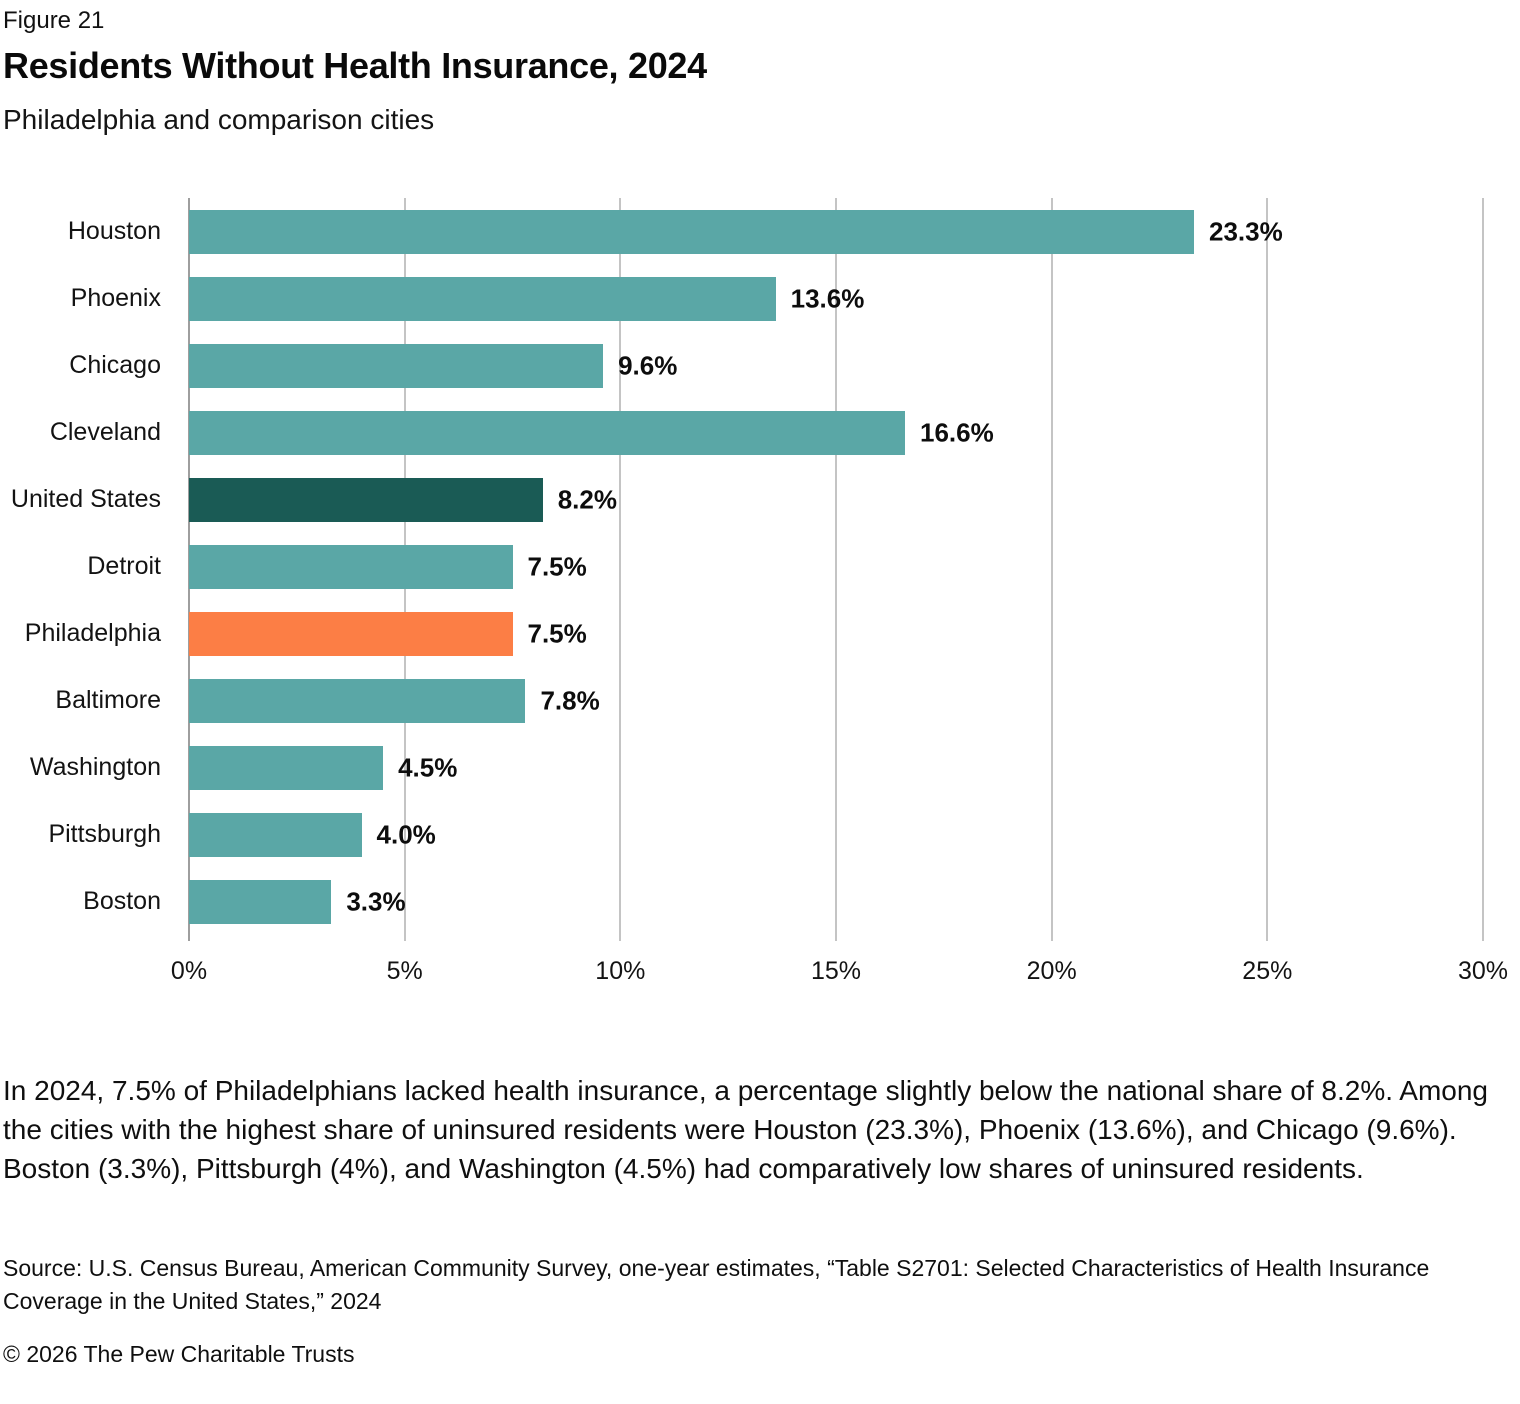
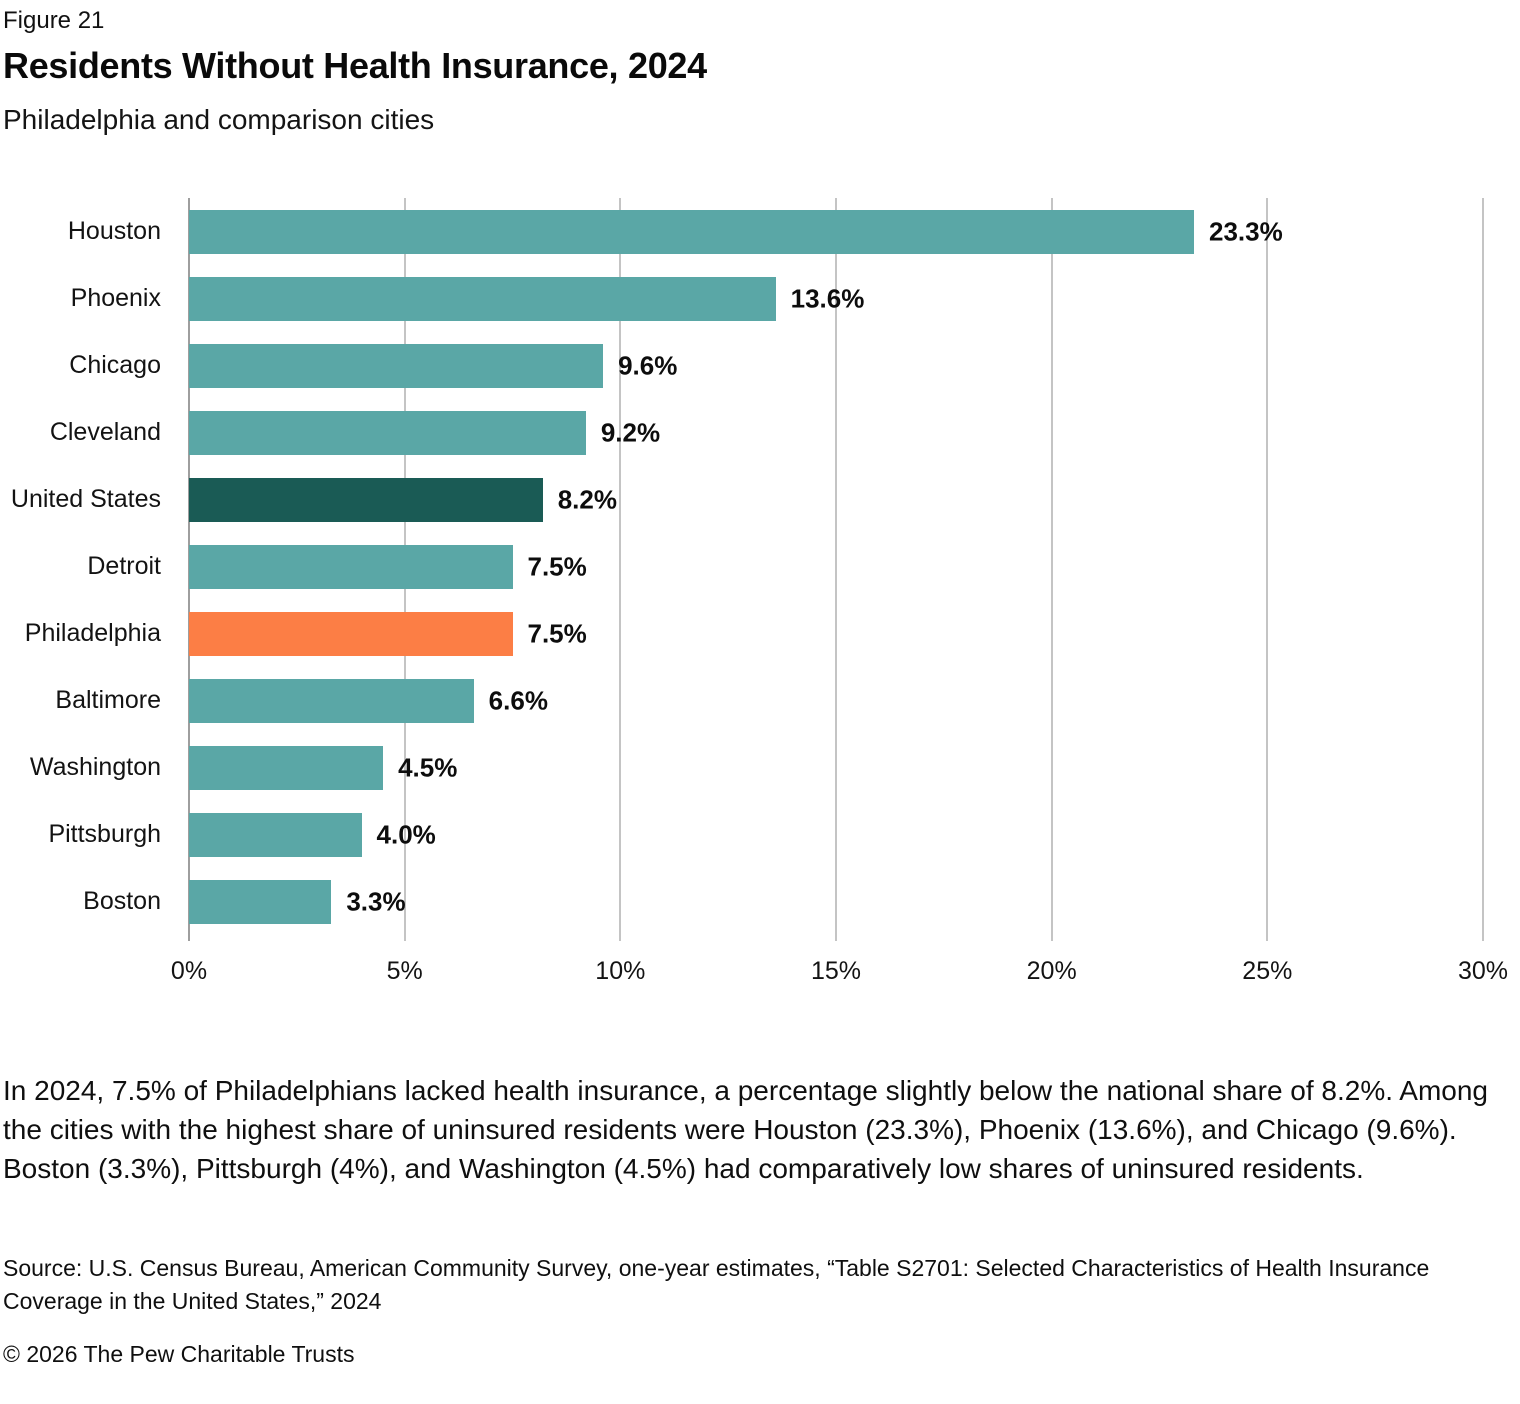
Cleveland: 16.6% -> 9.2%
Baltimore: 7.8% -> 6.6%
